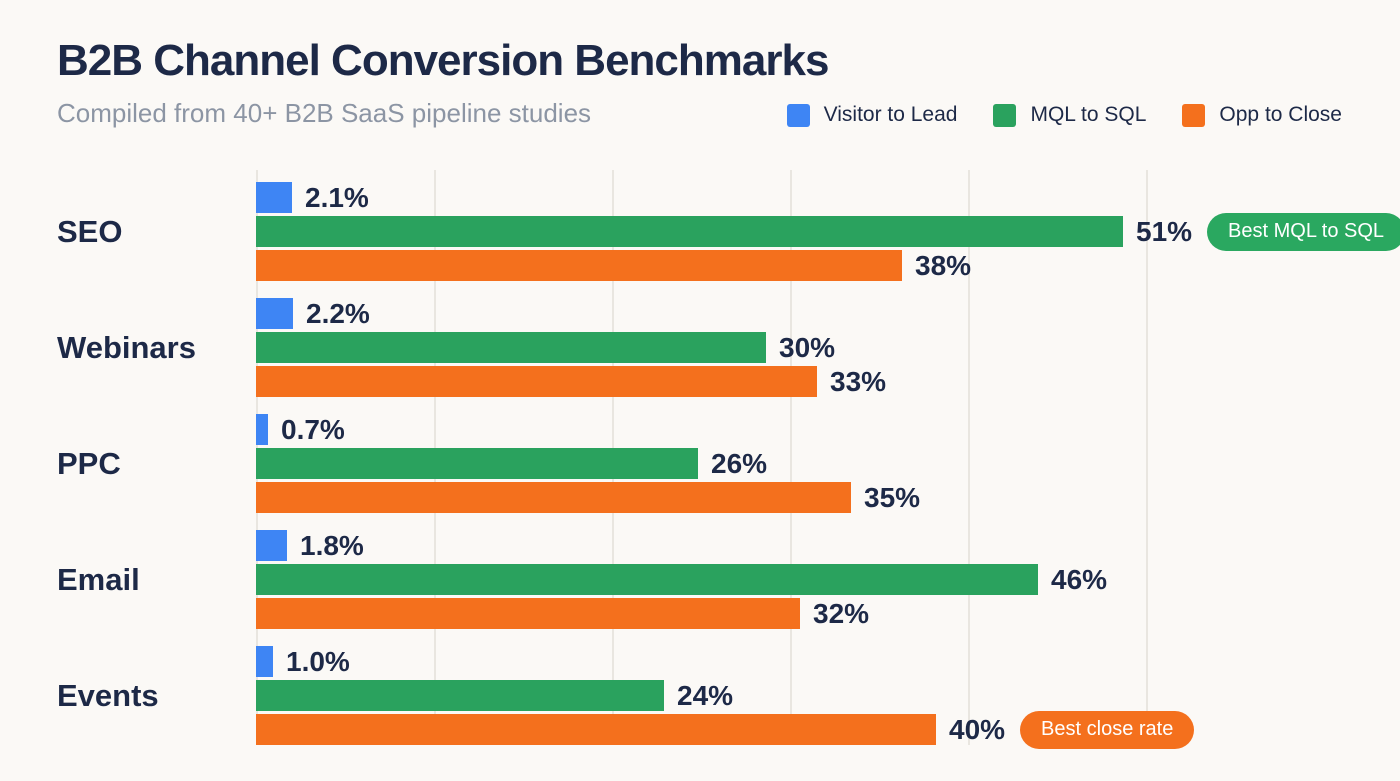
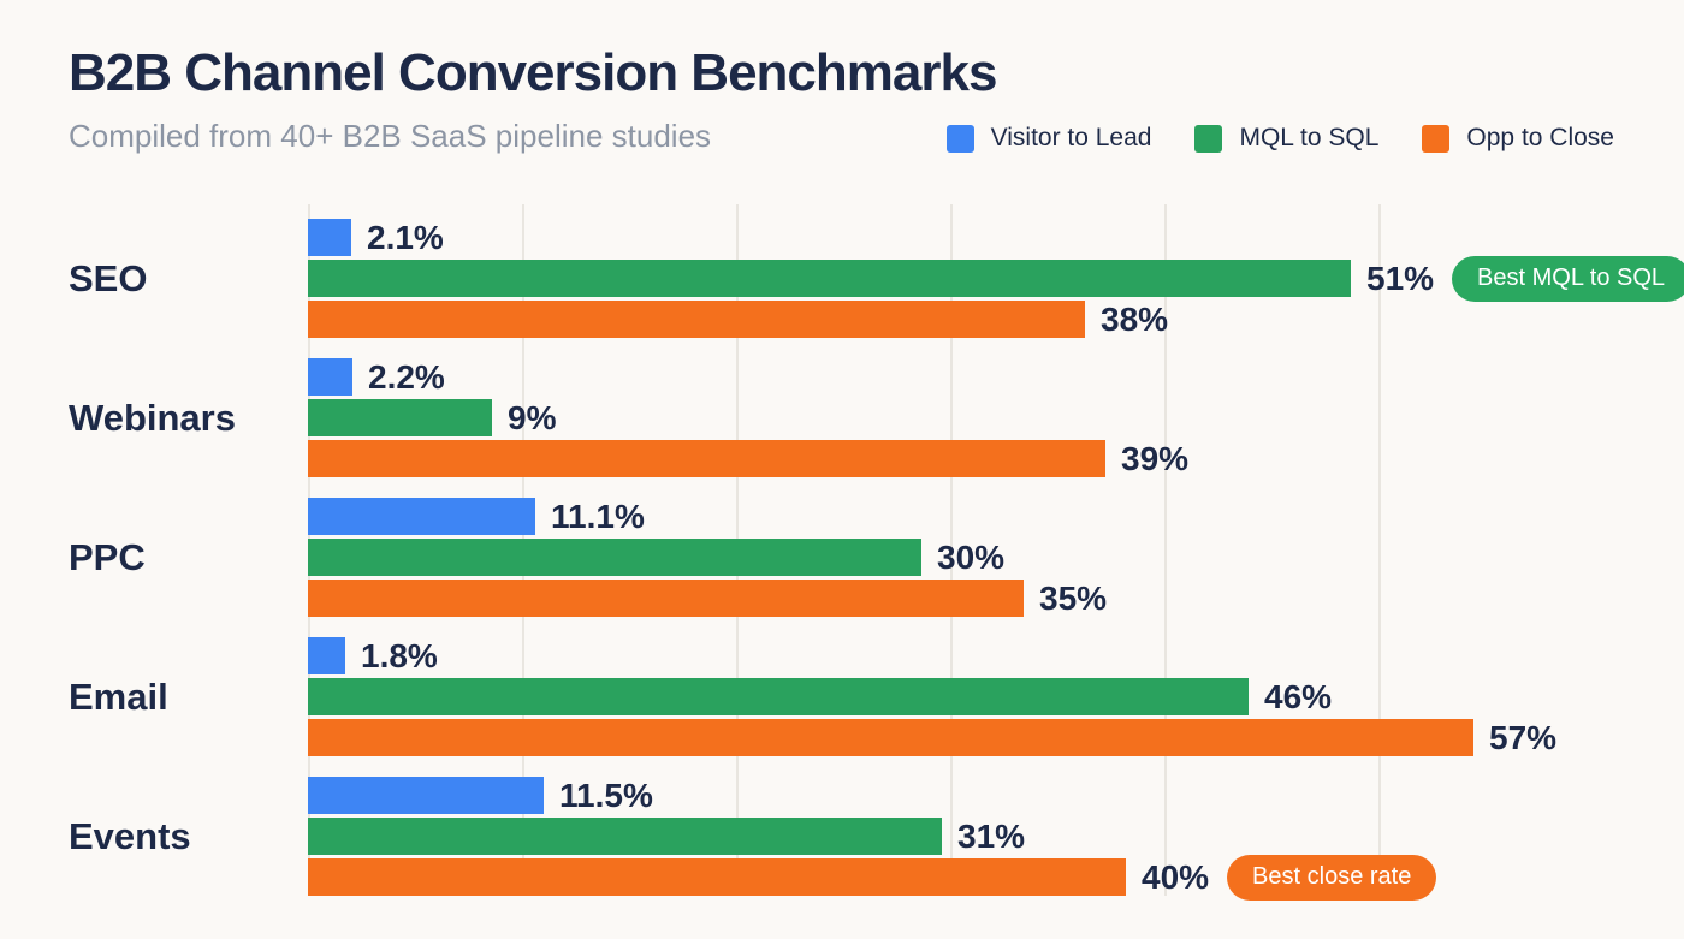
MQL to SQL/Webinars: 30% -> 9%
Opp to Close/Webinars: 33% -> 39%
Visitor to Lead/PPC: 0.7% -> 11.1%
MQL to SQL/PPC: 26% -> 30%
Opp to Close/Email: 32% -> 57%
Visitor to Lead/Events: 1.0% -> 11.5%
MQL to SQL/Events: 24% -> 31%
